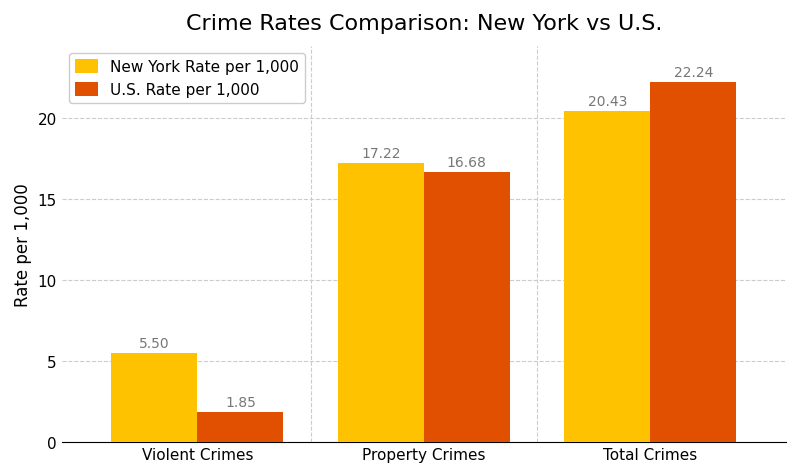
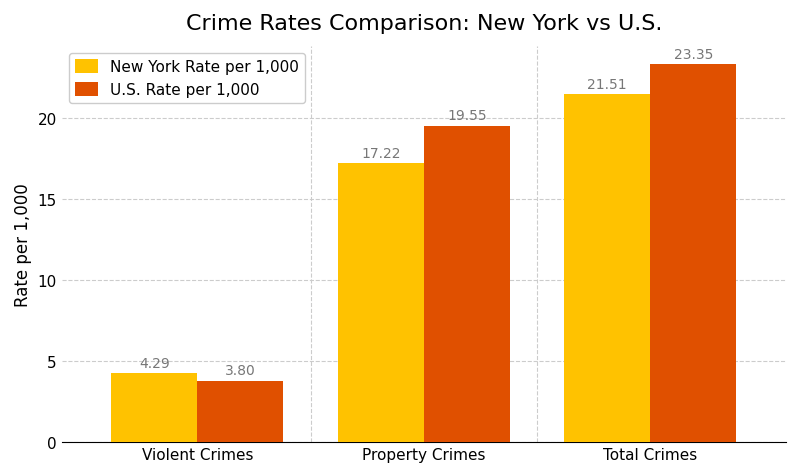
New York Rate per 1,000/Violent Crimes: 5.50 -> 4.29
U.S. Rate per 1,000/Violent Crimes: 1.85 -> 3.80
U.S. Rate per 1,000/Property Crimes: 16.68 -> 19.55
New York Rate per 1,000/Total Crimes: 20.43 -> 21.51
U.S. Rate per 1,000/Total Crimes: 22.24 -> 23.35
